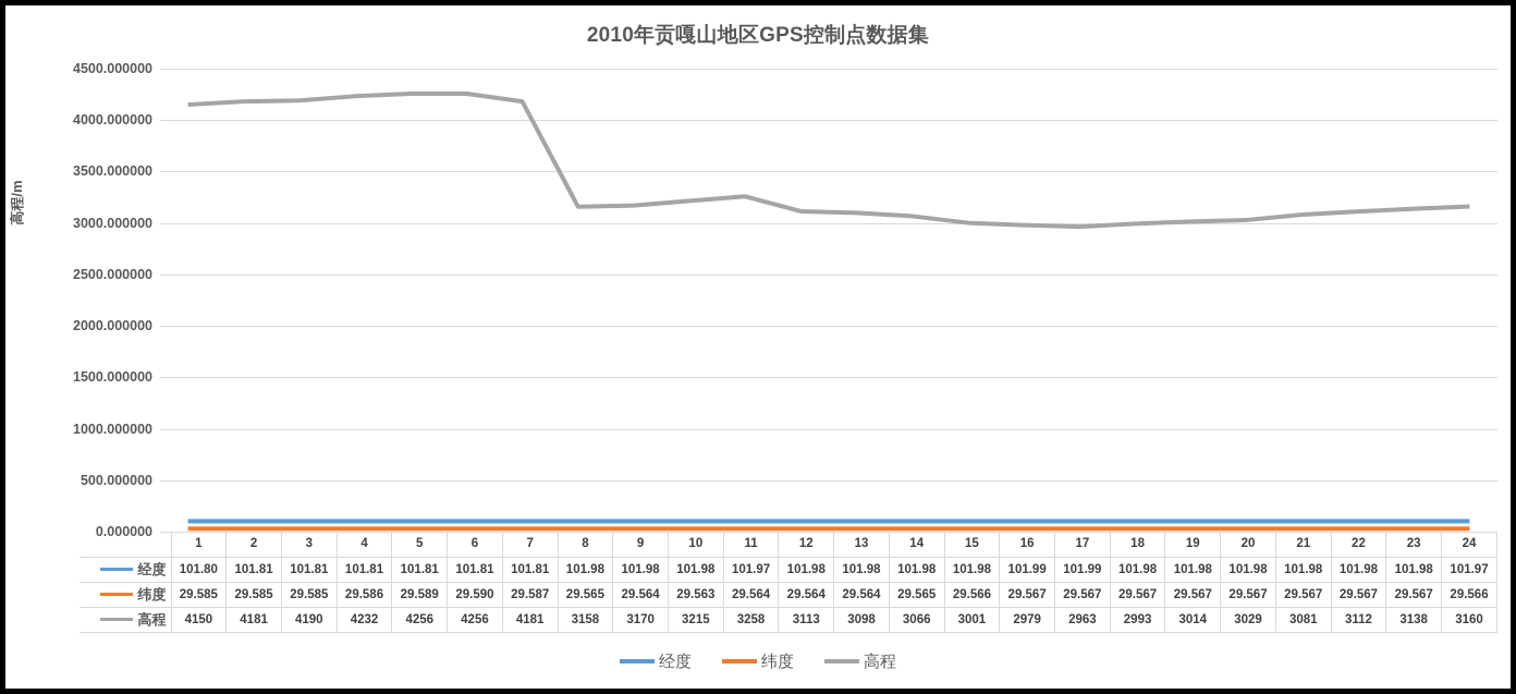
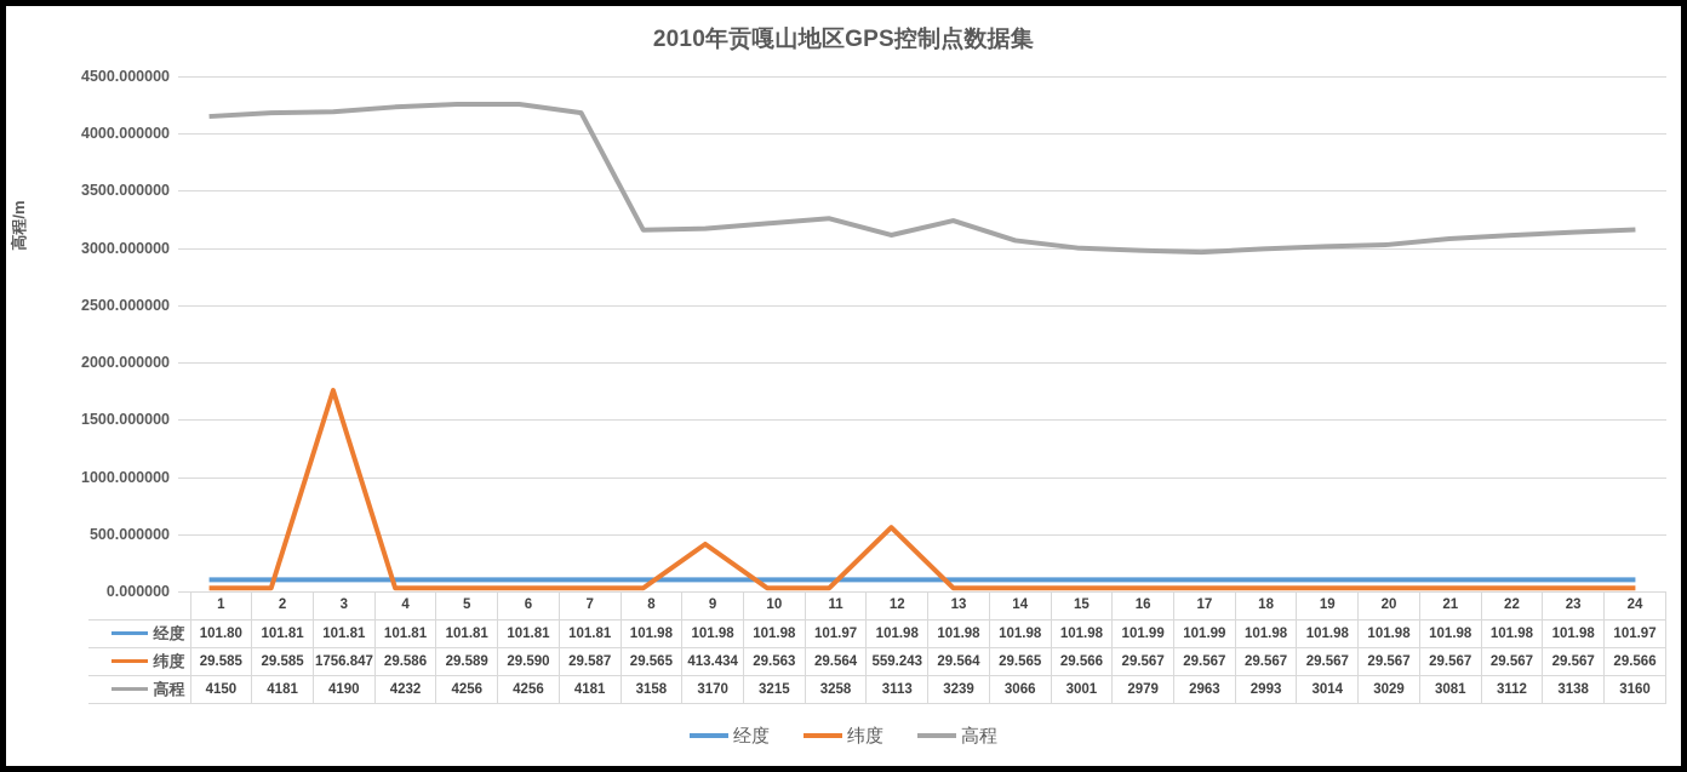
纬度/3: 29.585 -> 1756.847
纬度/9: 29.564 -> 413.434
纬度/12: 29.564 -> 559.243
高程/13: 3098 -> 3239
